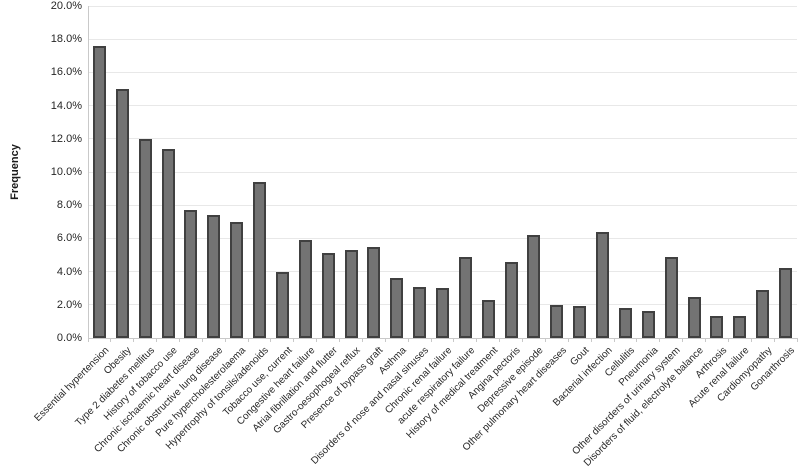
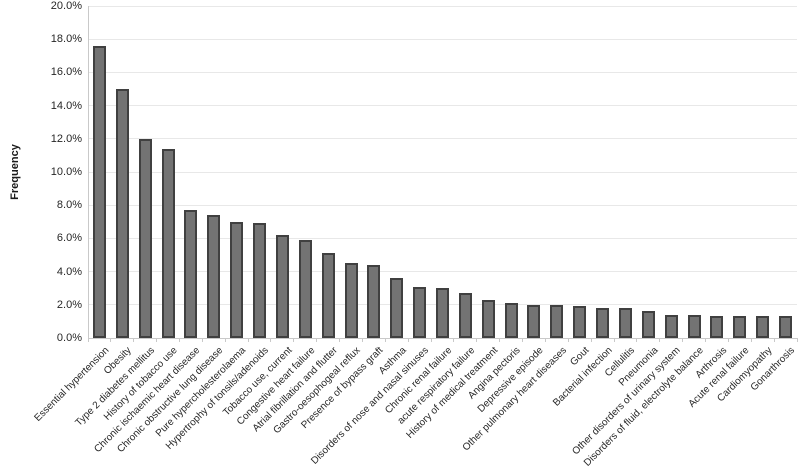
Hypertrophy of tonsils/adenoids: 9.4% -> 6.9%
Tobacco use, current: 4.0% -> 6.2%
Gastro-oesophogeal reflux: 5.3% -> 4.5%
Presence of bypass graft: 5.5% -> 4.4%
acute respiratory failure: 4.9% -> 2.7%
Angina pectoris: 4.6% -> 2.1%
Depressive episode: 6.2% -> 2.0%
Bacterial infection: 6.4% -> 1.8%
Other disorders of urinary system: 4.9% -> 1.4%
Disorders of fluid, electrolyte balance: 2.5% -> 1.4%
Cardiomyopathy: 2.9% -> 1.3%
Gonarthrosis: 4.2% -> 1.3%
